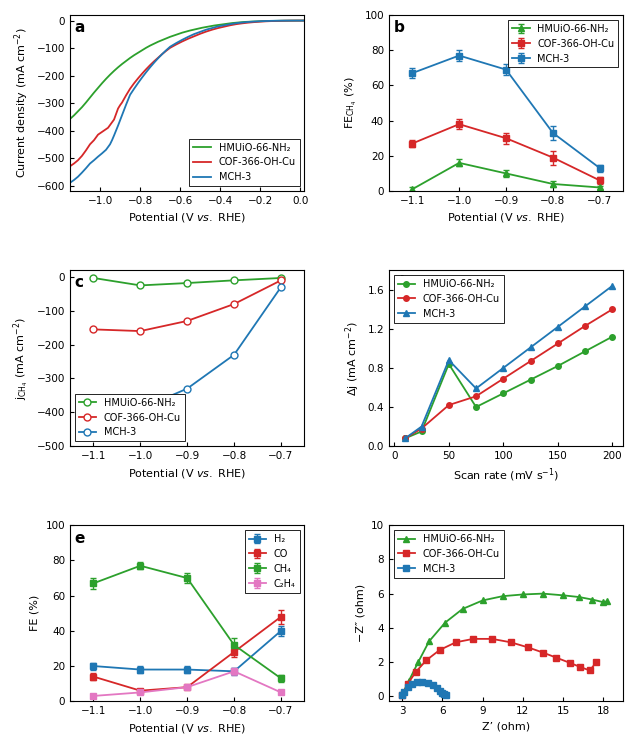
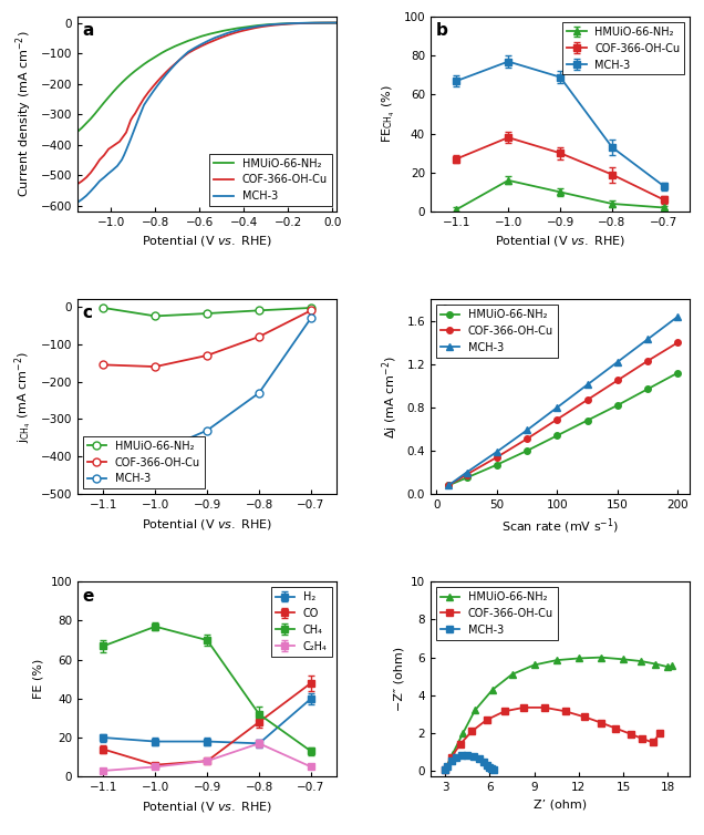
HMUiO-66-NH₂/50: 0.84 -> 0.27
COF-366-OH-Cu/50: 0.42 -> 0.34
MCH-3/50: 0.88 -> 0.39
